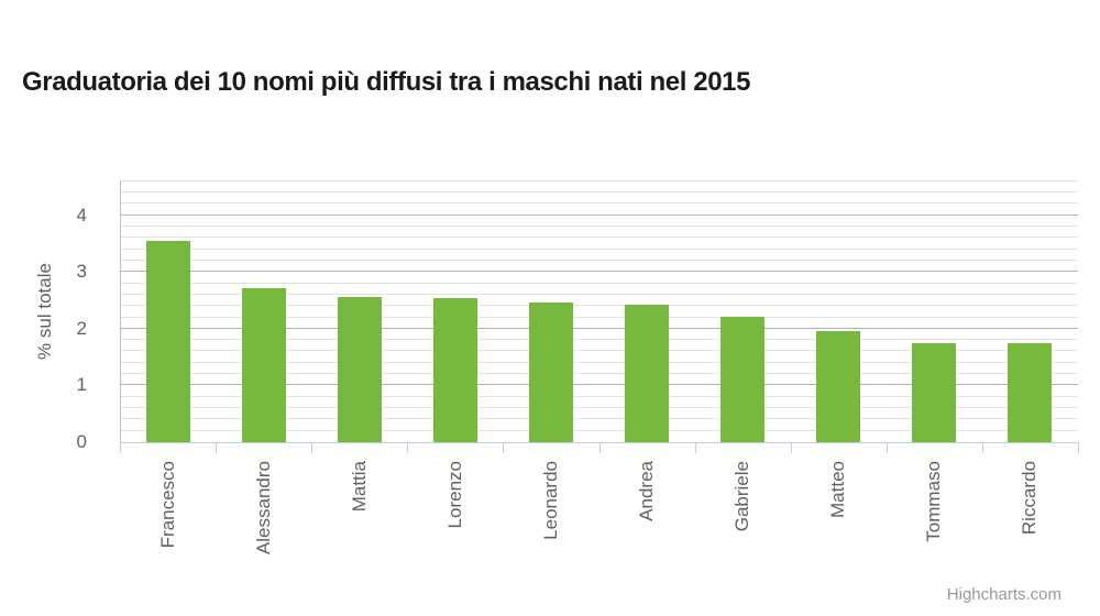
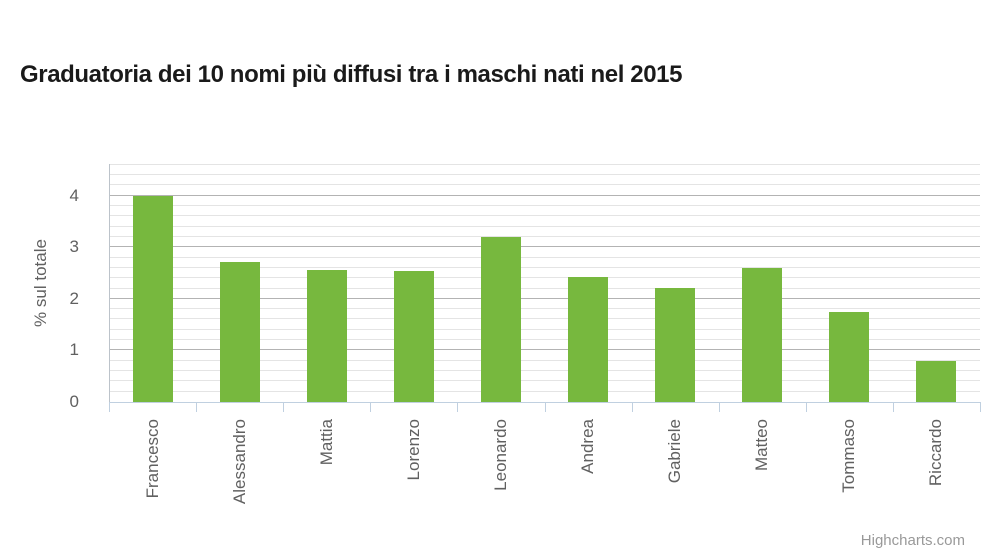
Francesco: 3.5 -> 4.0
Leonardo: 2.5 -> 3.2
Matteo: 2.0 -> 2.6
Riccardo: 1.7 -> 0.8
